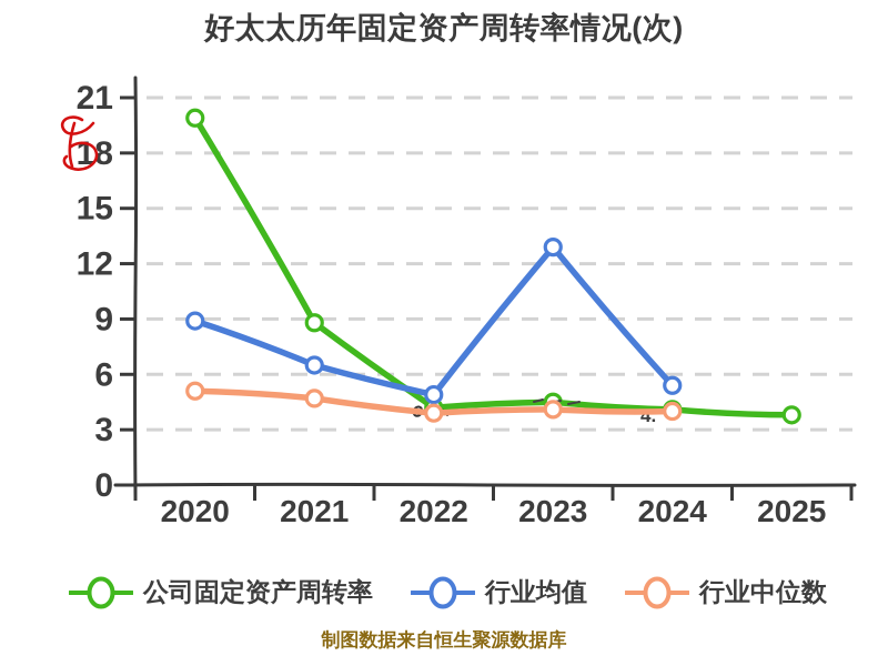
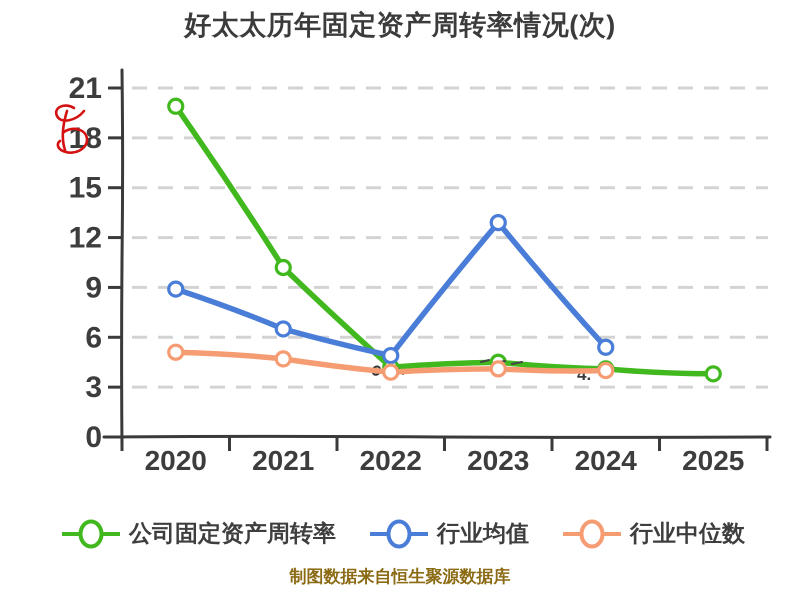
公司固定资产周转率/2021: 8.8 -> 10.2
